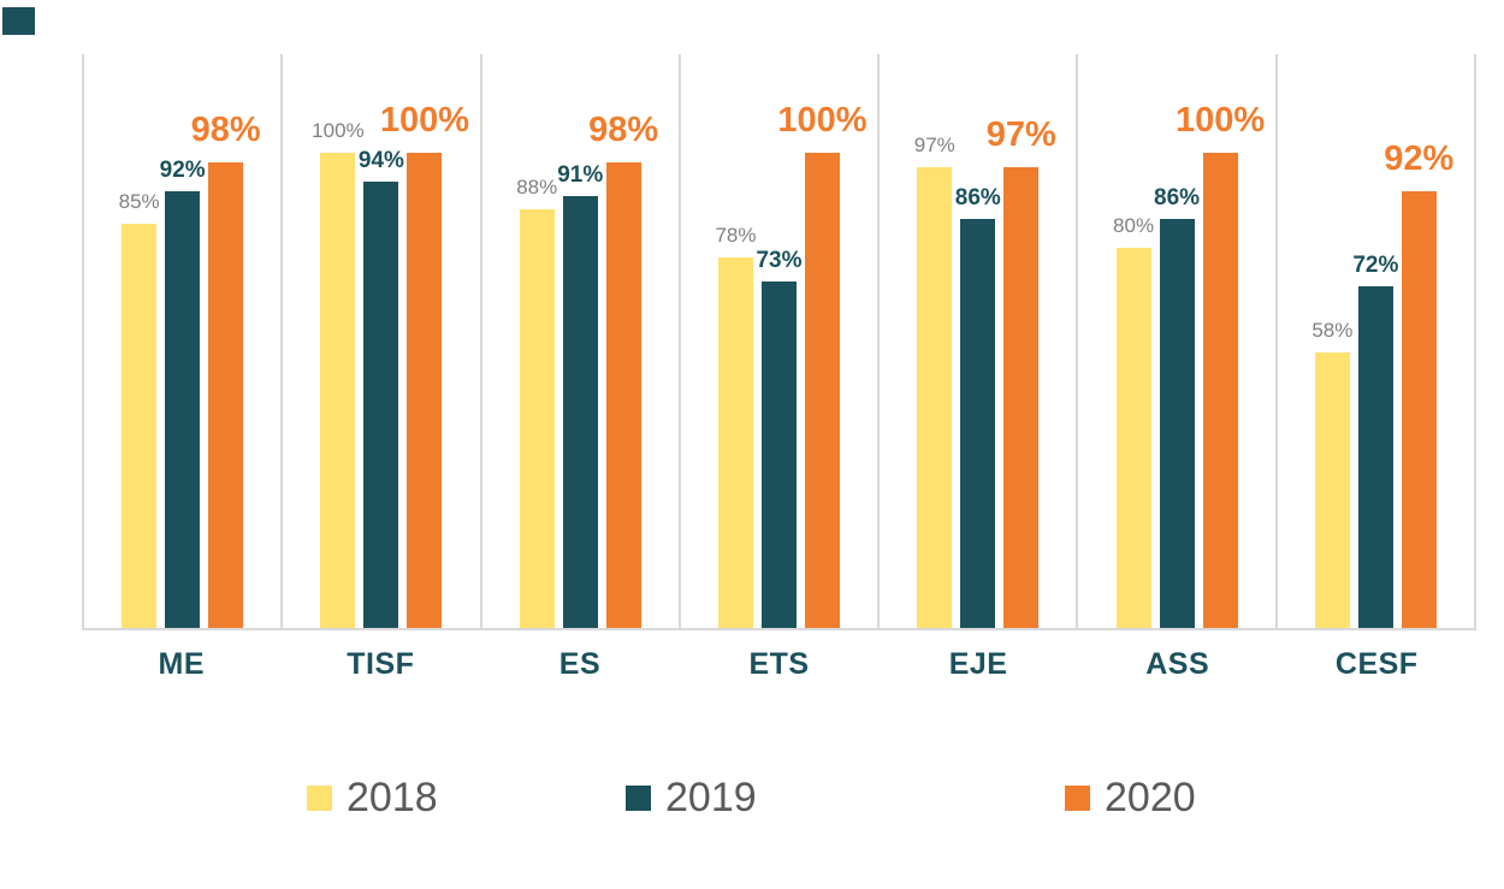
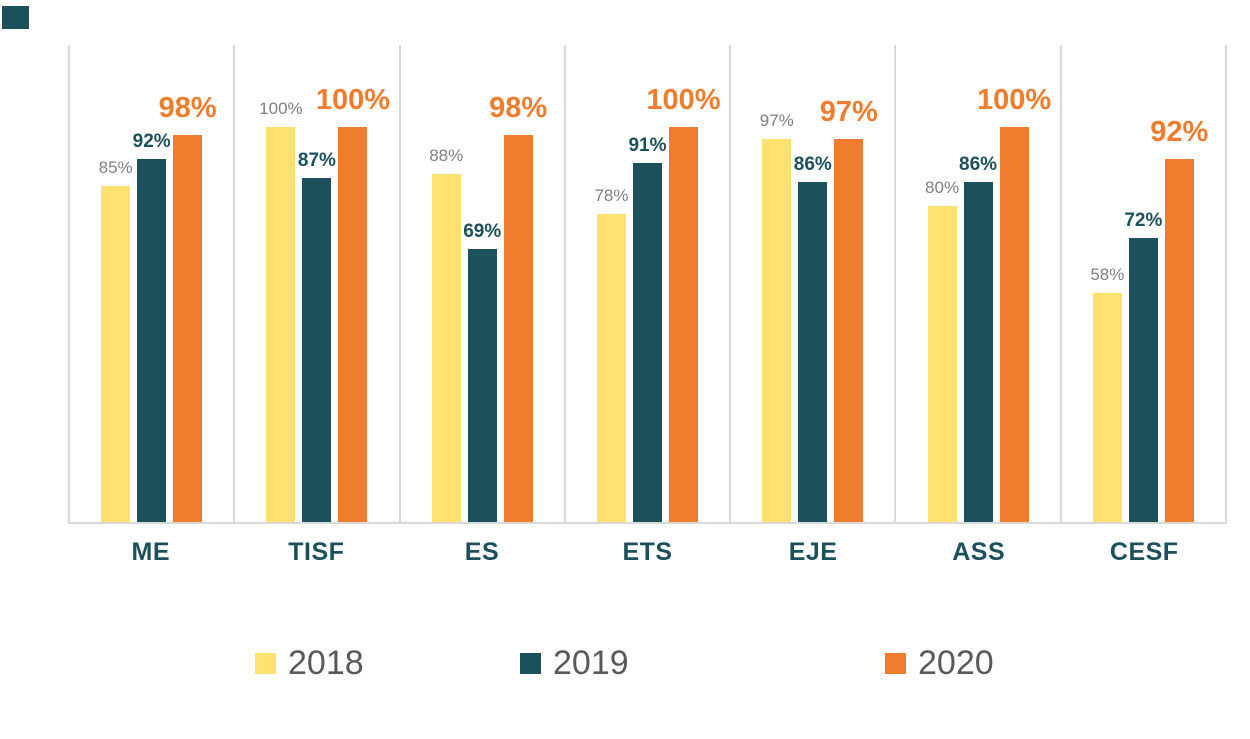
2019/TISF: 94% -> 87%
2019/ES: 91% -> 69%
2019/ETS: 73% -> 91%
